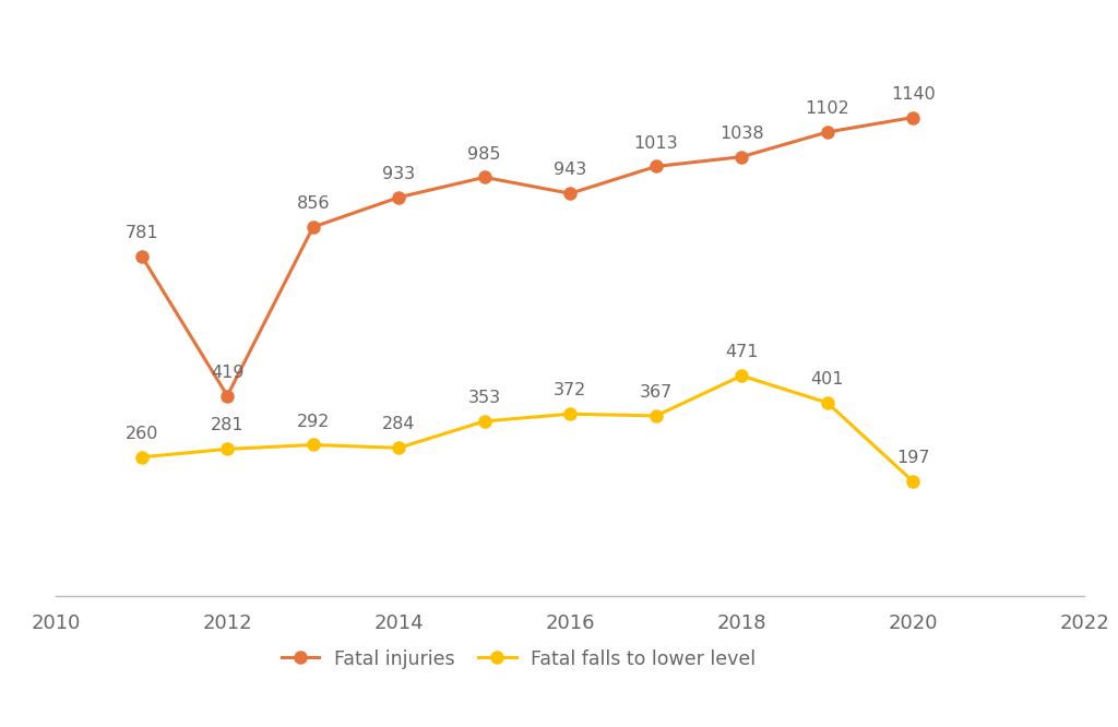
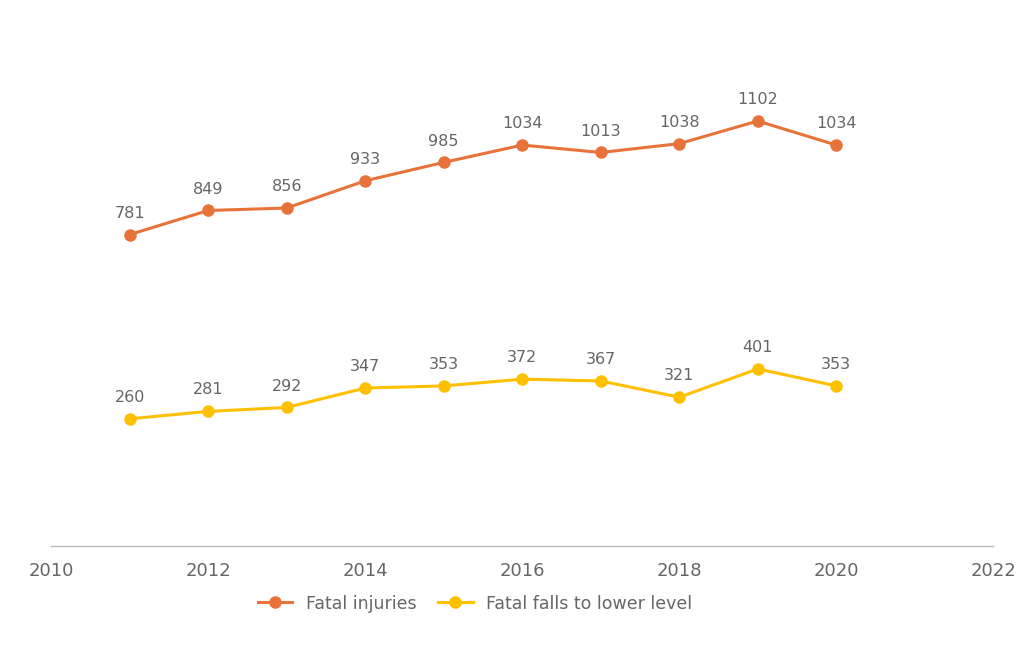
Fatal injuries/2012: 419 -> 849
Fatal falls to lower level/2014: 284 -> 347
Fatal injuries/2016: 943 -> 1034
Fatal falls to lower level/2018: 471 -> 321
Fatal injuries/2020: 1140 -> 1034
Fatal falls to lower level/2020: 197 -> 353
